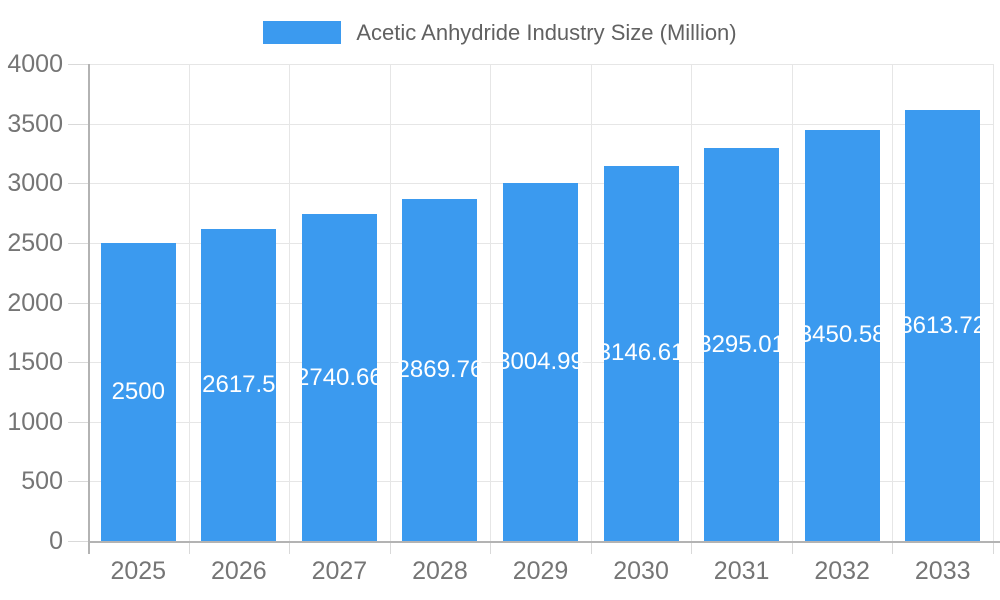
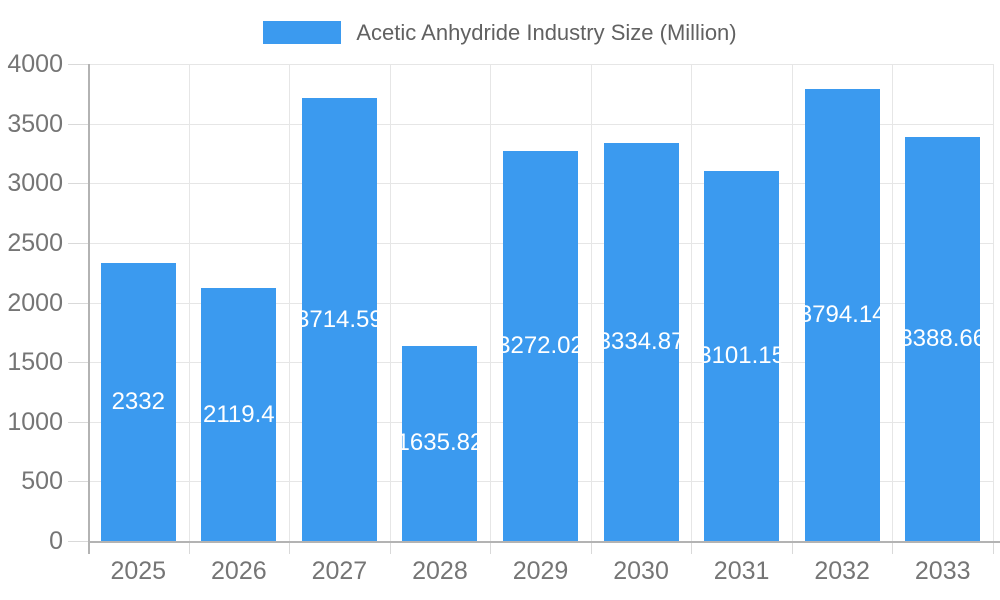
2025: 2500 -> 2332
2026: 2617.5 -> 2119.4
2027: 2740.66 -> 3714.59
2028: 2869.76 -> 1635.82
2029: 3004.99 -> 3272.02
2030: 3146.61 -> 3334.87
2031: 3295.01 -> 3101.15
2032: 3450.58 -> 3794.14
2033: 3613.72 -> 3388.66
